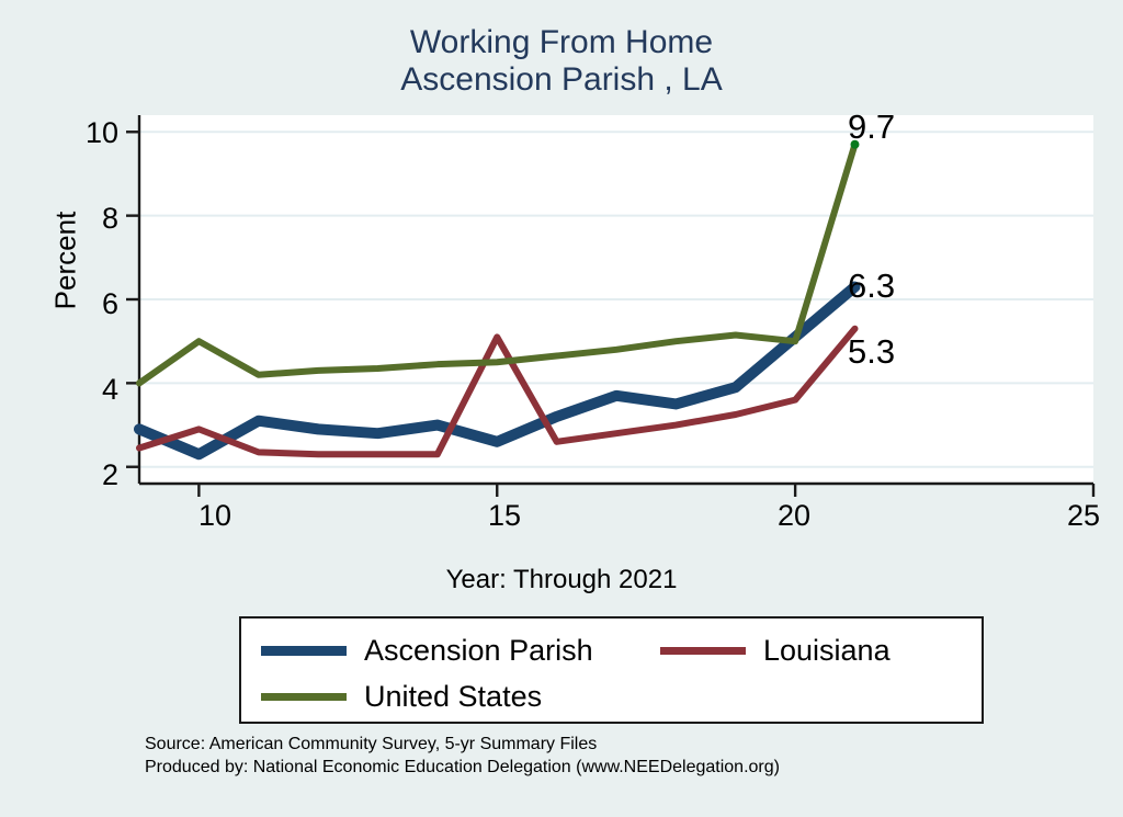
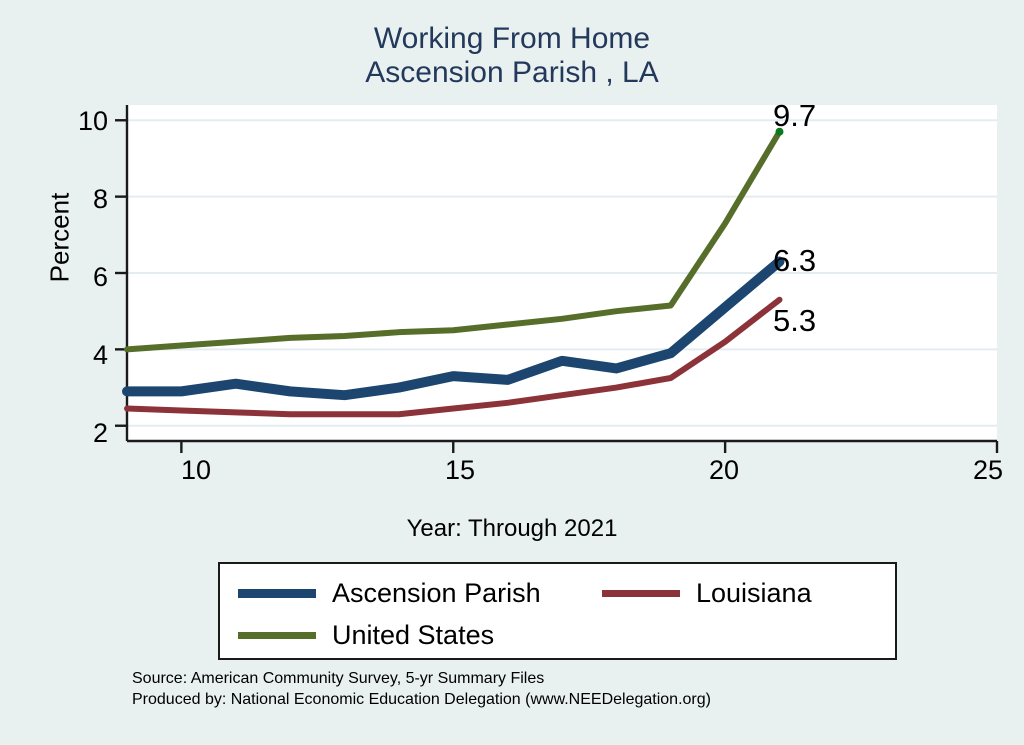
Ascension Parish/10: 2.3 -> 2.9
Louisiana/10: 2.9 -> 2.4
United States/10: 5.0 -> 4.1
Ascension Parish/15: 2.6 -> 3.3
Louisiana/15: 5.1 -> 2.5
Louisiana/20: 3.6 -> 4.2
United States/20: 5.0 -> 7.3
